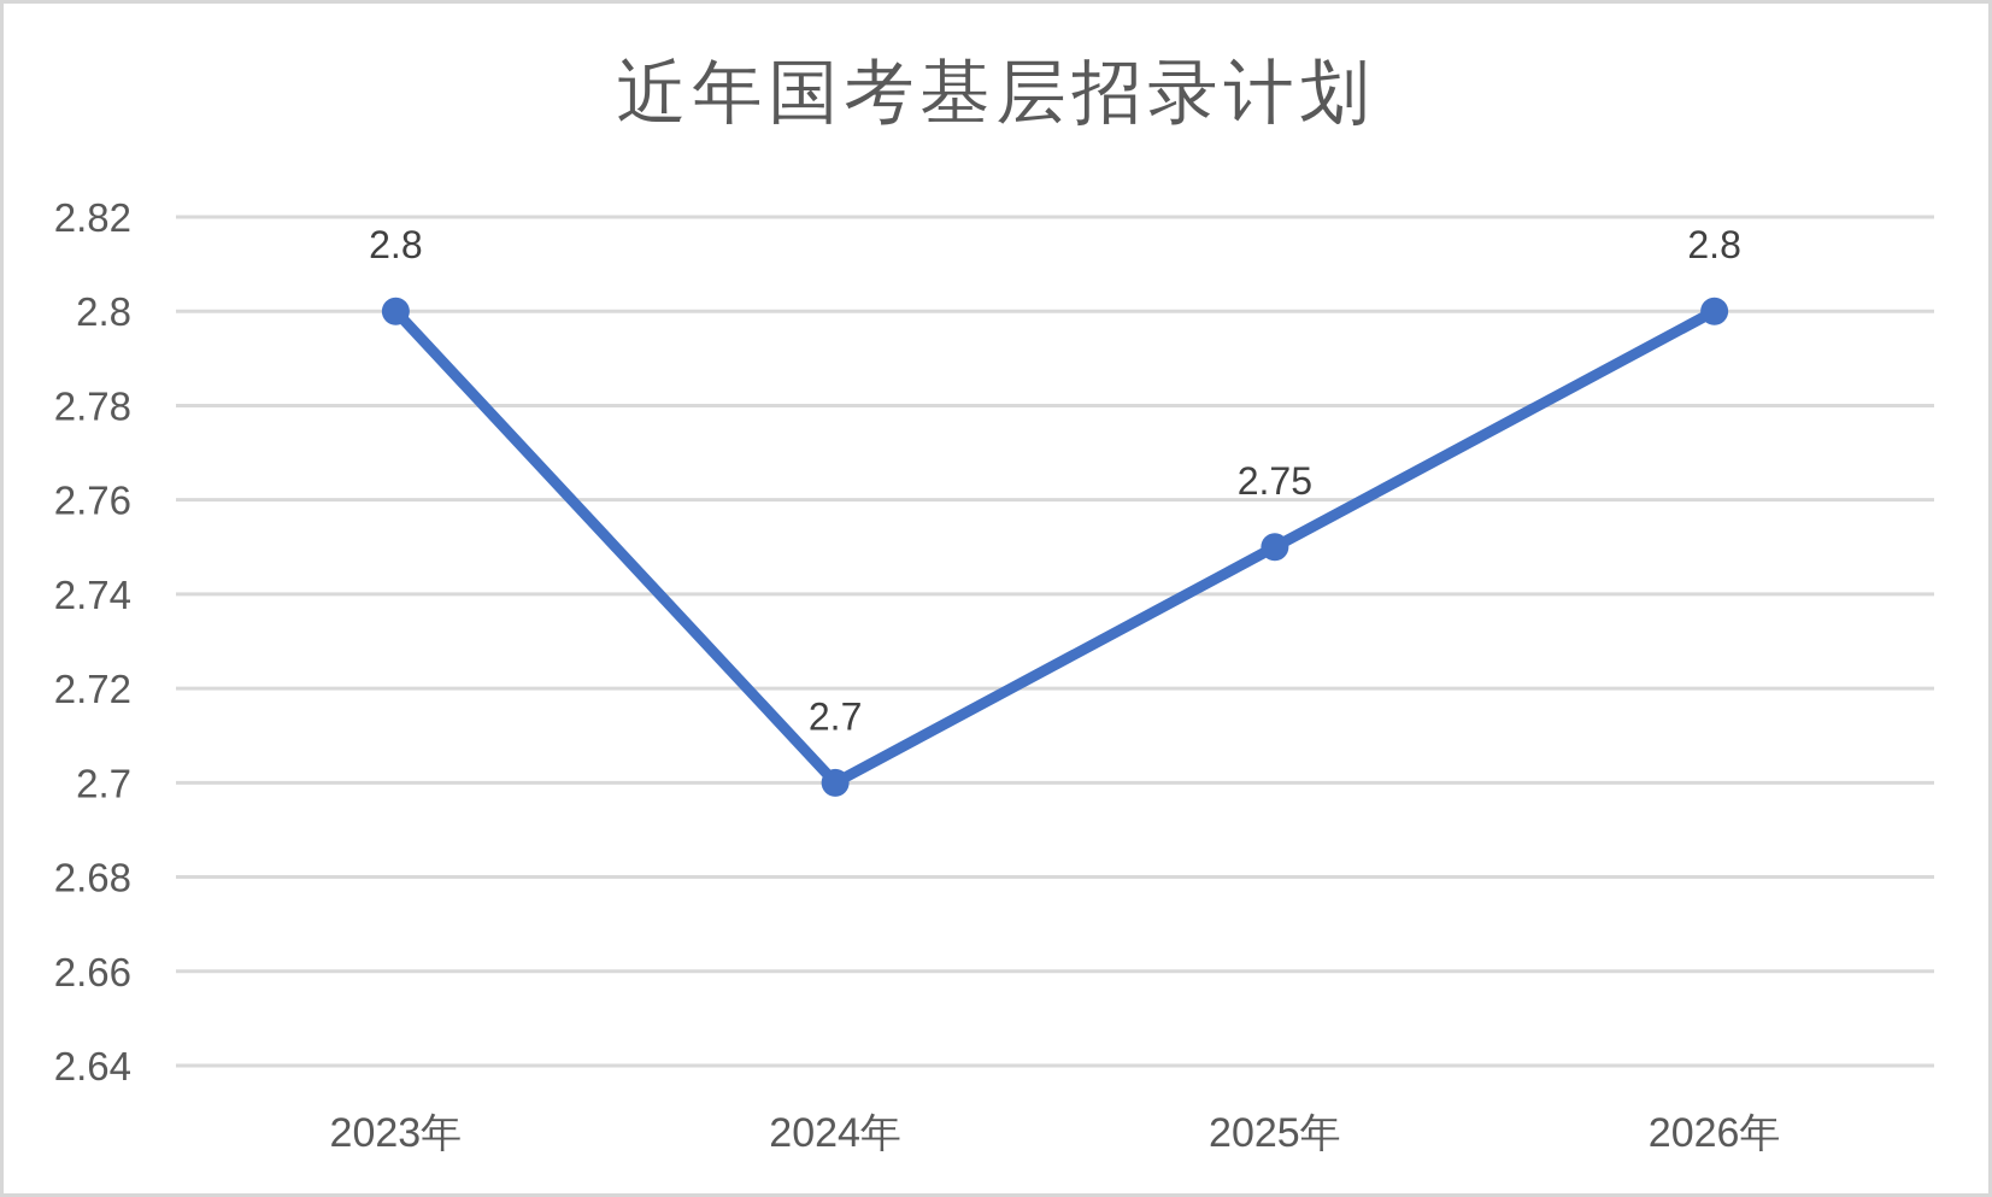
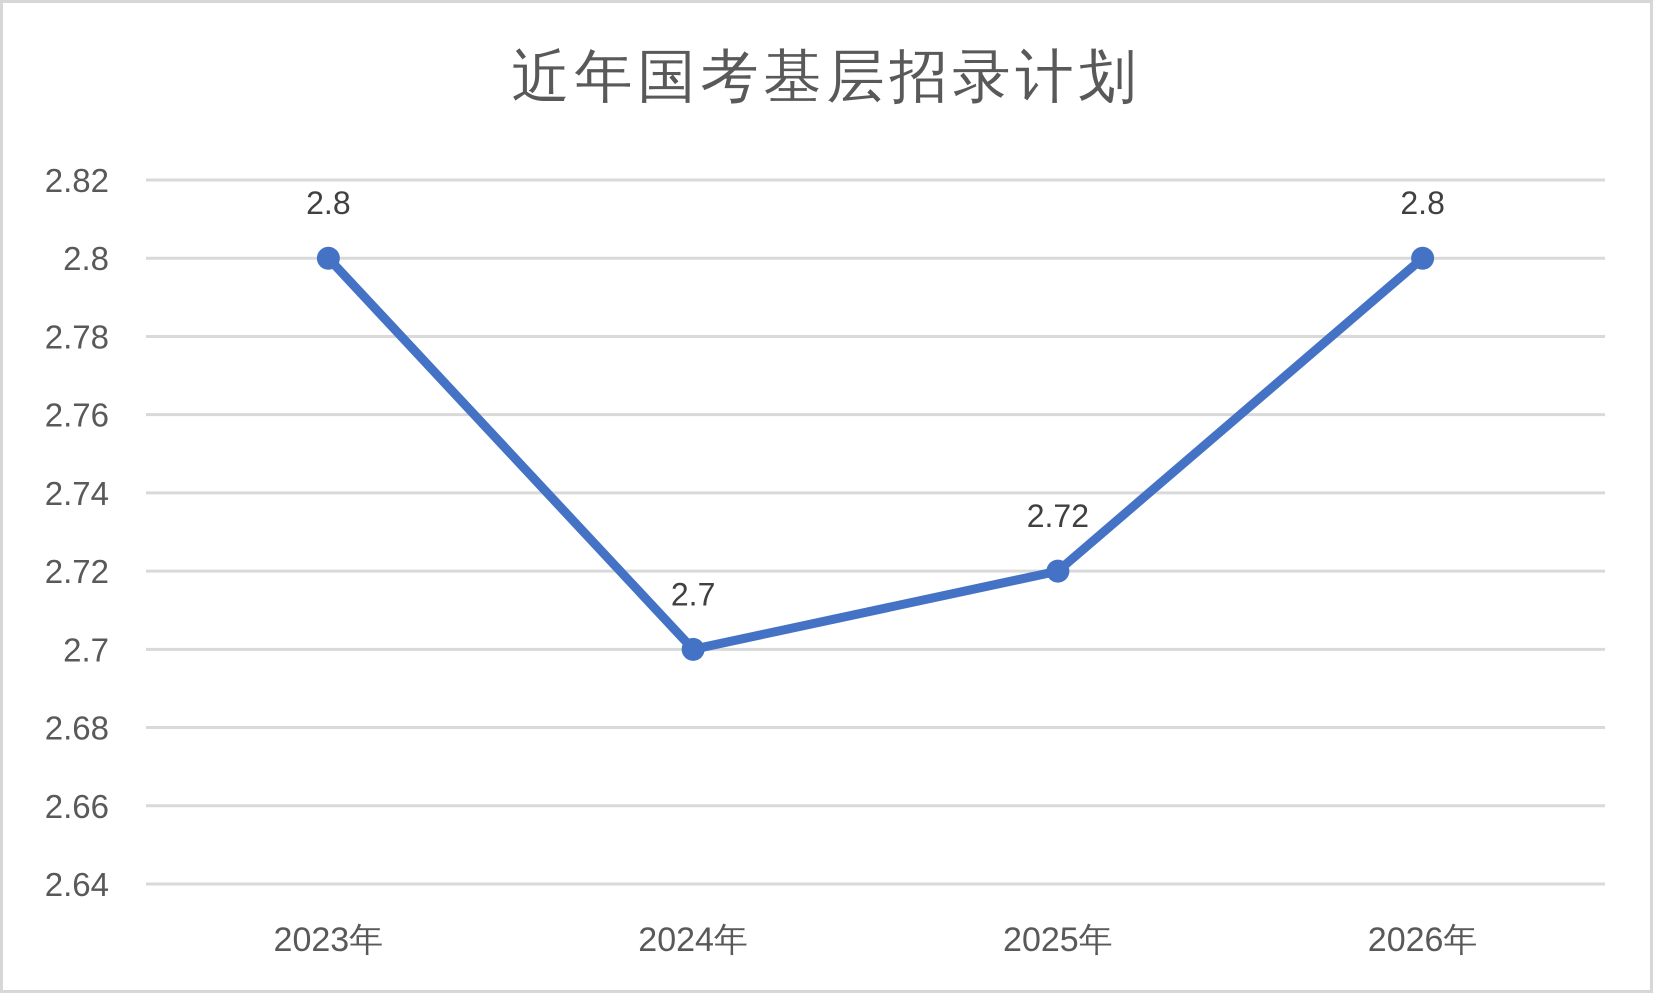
2025年: 2.75 -> 2.72
